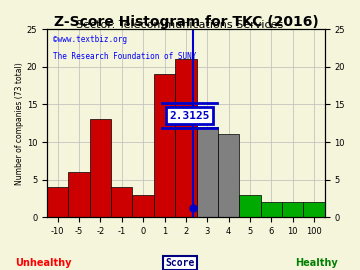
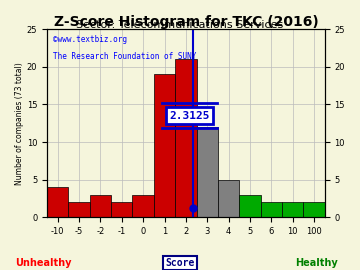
-5: 6 -> 2
-2: 13 -> 3
-1: 4 -> 2
4: 11 -> 5
